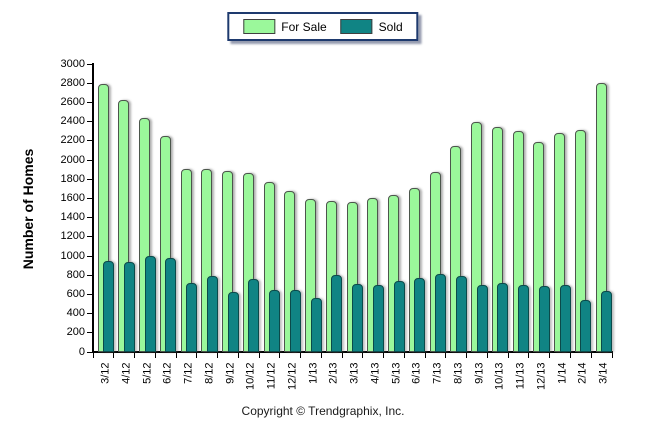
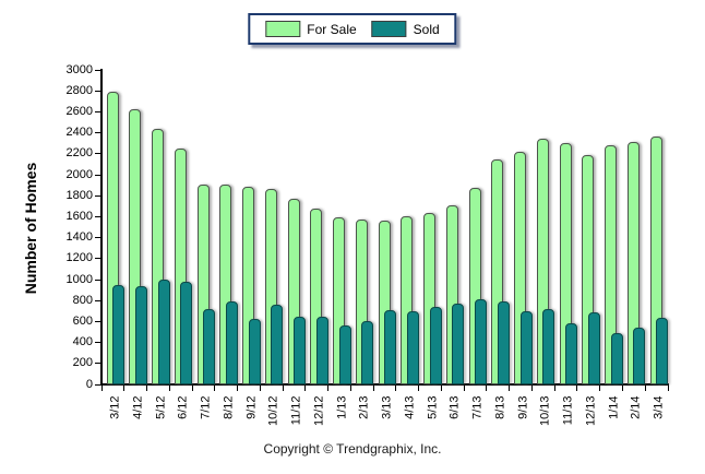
Sold/2/13: 800 -> 600
For Sale/9/13: 2400 -> 2200
Sold/11/13: 700 -> 600
Sold/1/14: 700 -> 500
For Sale/3/14: 2800 -> 2400
